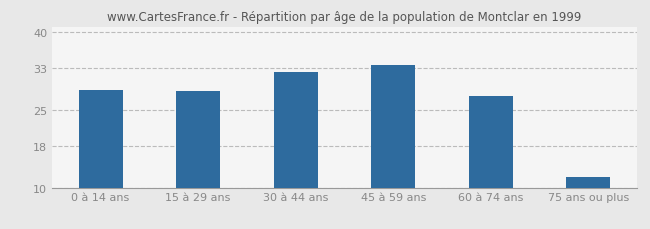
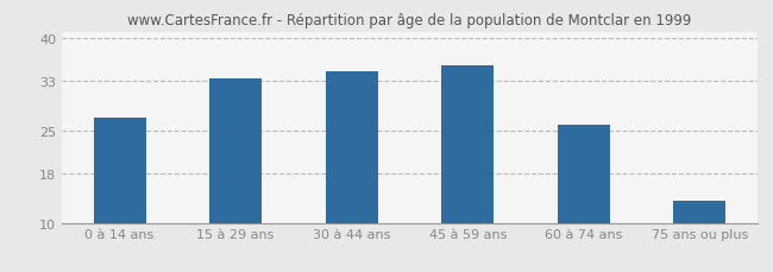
0 à 14 ans: 28.8 -> 27.0
15 à 29 ans: 28.6 -> 33.5
30 à 44 ans: 32.2 -> 34.5
45 à 59 ans: 33.6 -> 35.5
60 à 74 ans: 27.6 -> 26.0
75 ans ou plus: 12.0 -> 13.5
